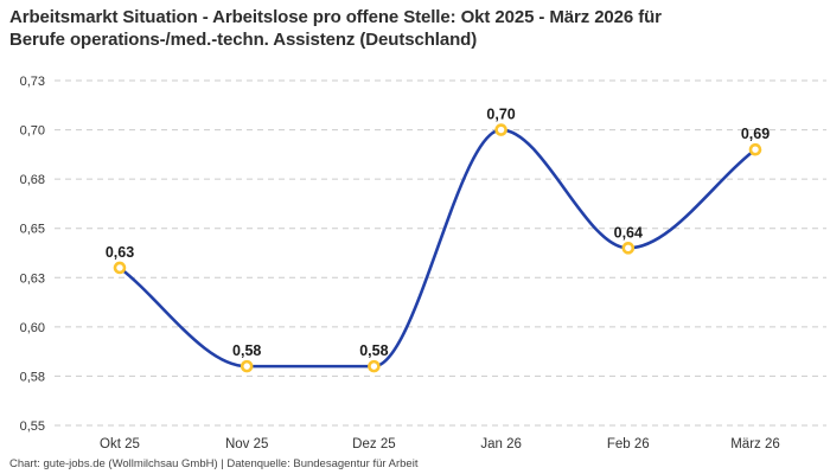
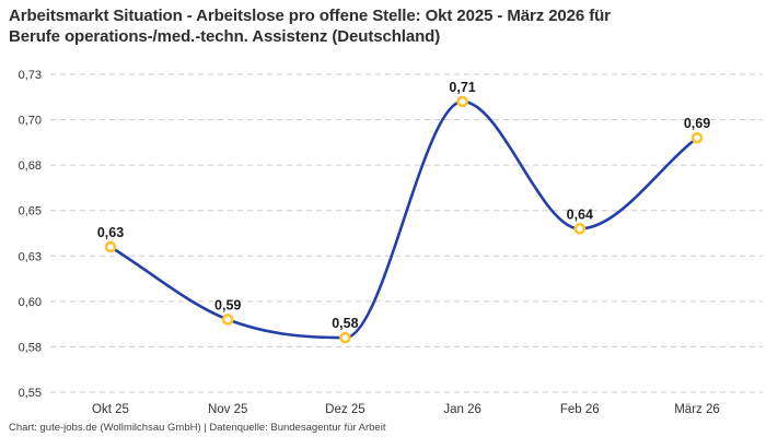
Nov 25: 0,58 -> 0,59
Jan 26: 0,70 -> 0,71
